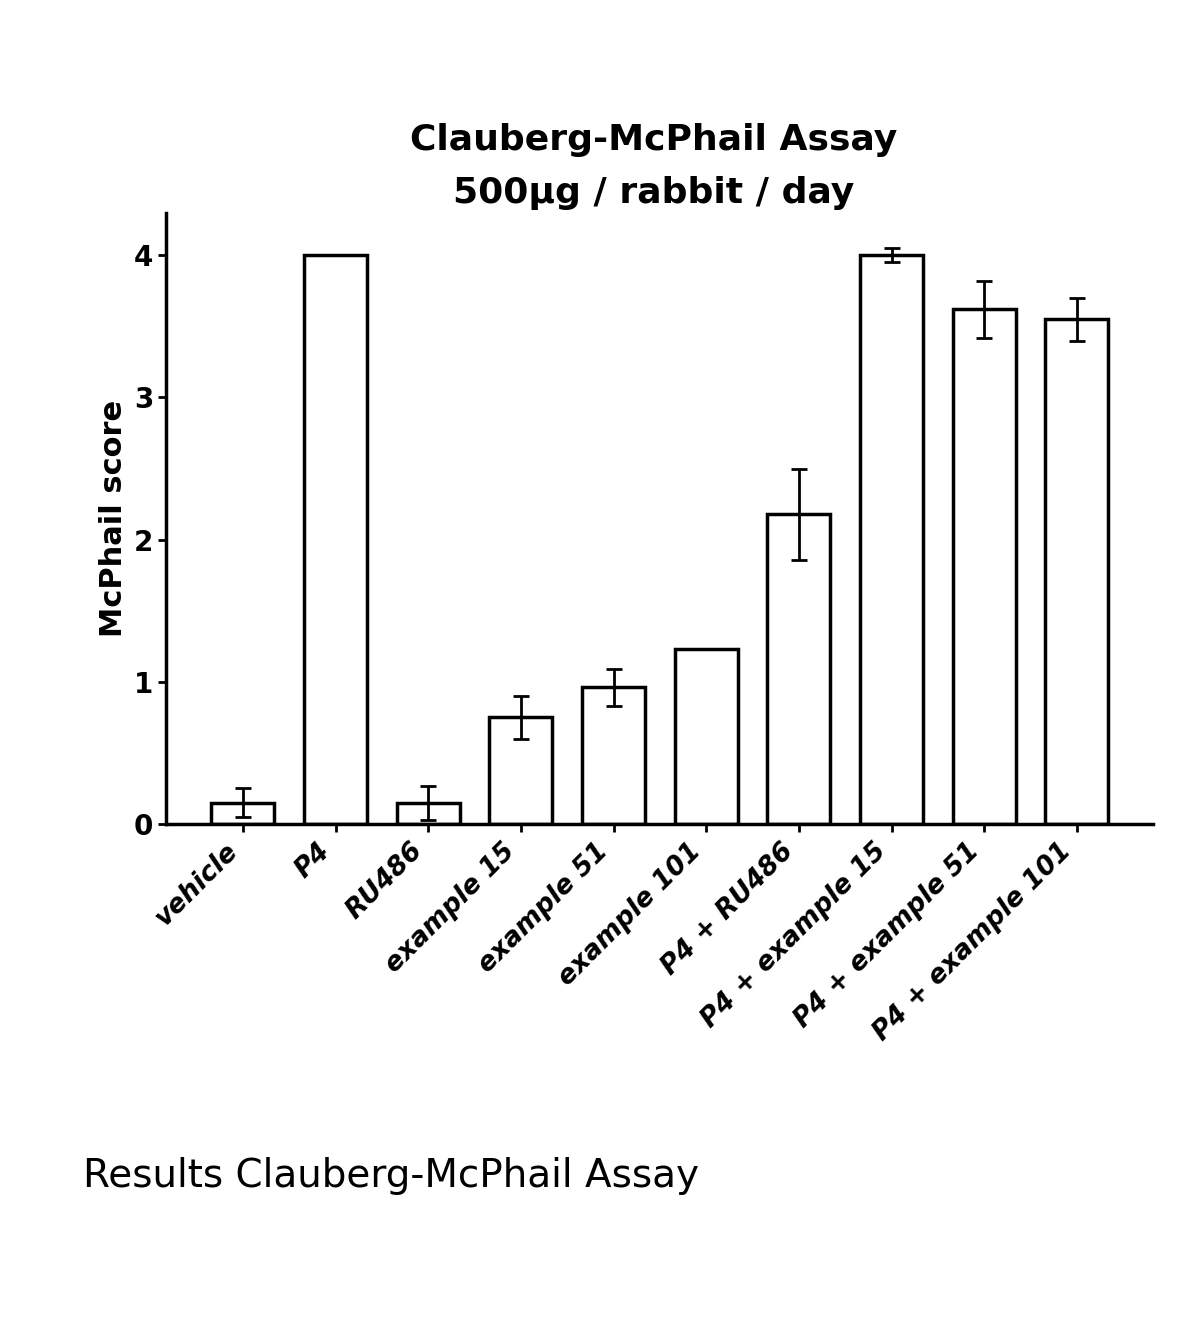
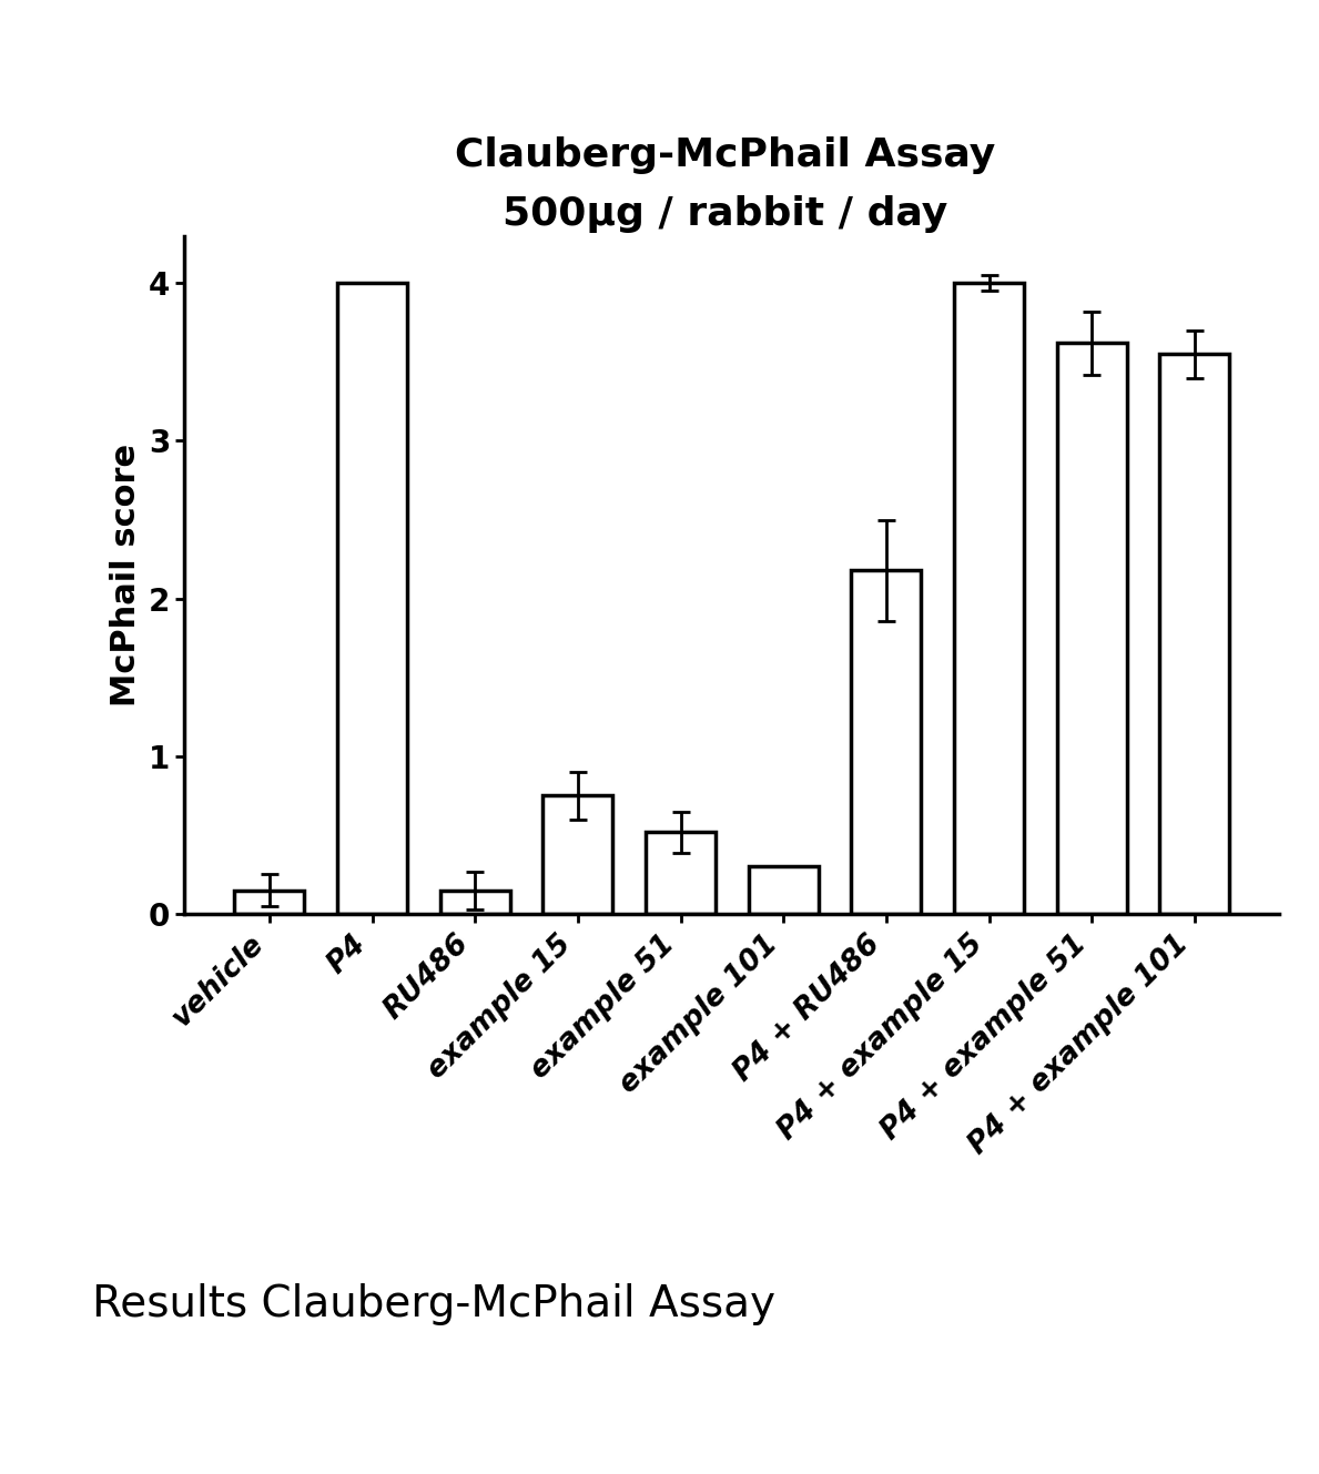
example 51: 0.96 -> 0.52
example 101: 1.23 -> 0.30
